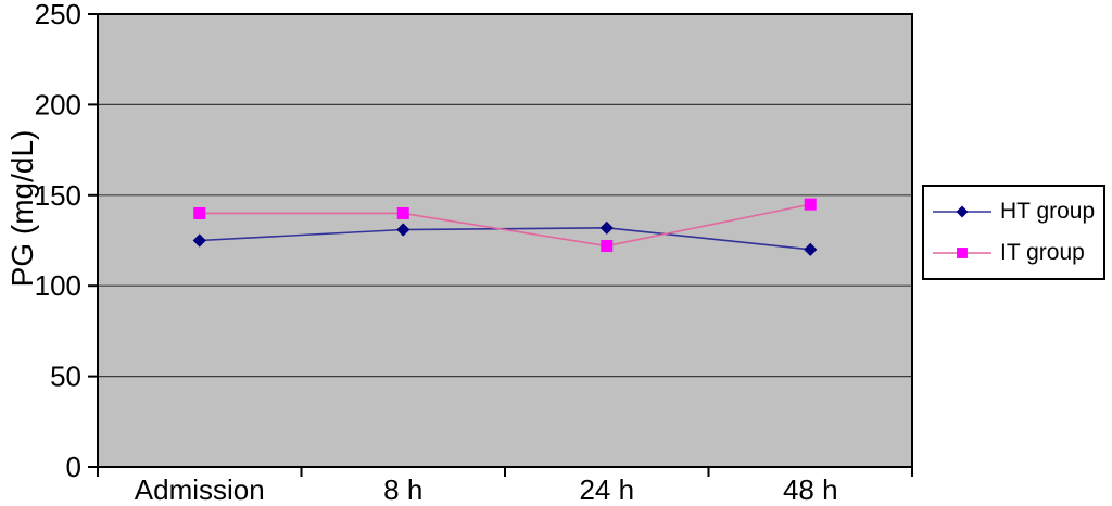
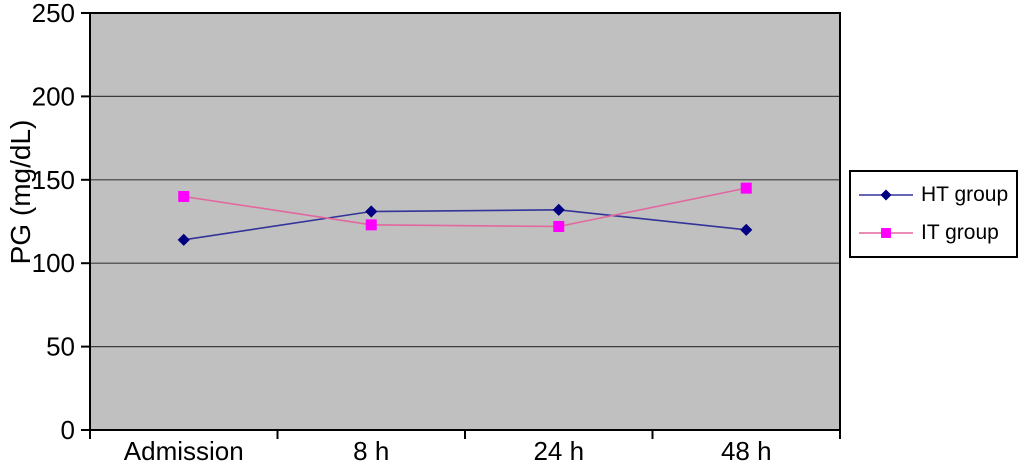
HT group/Admission: 125 -> 114
IT group/8 h: 140 -> 123
